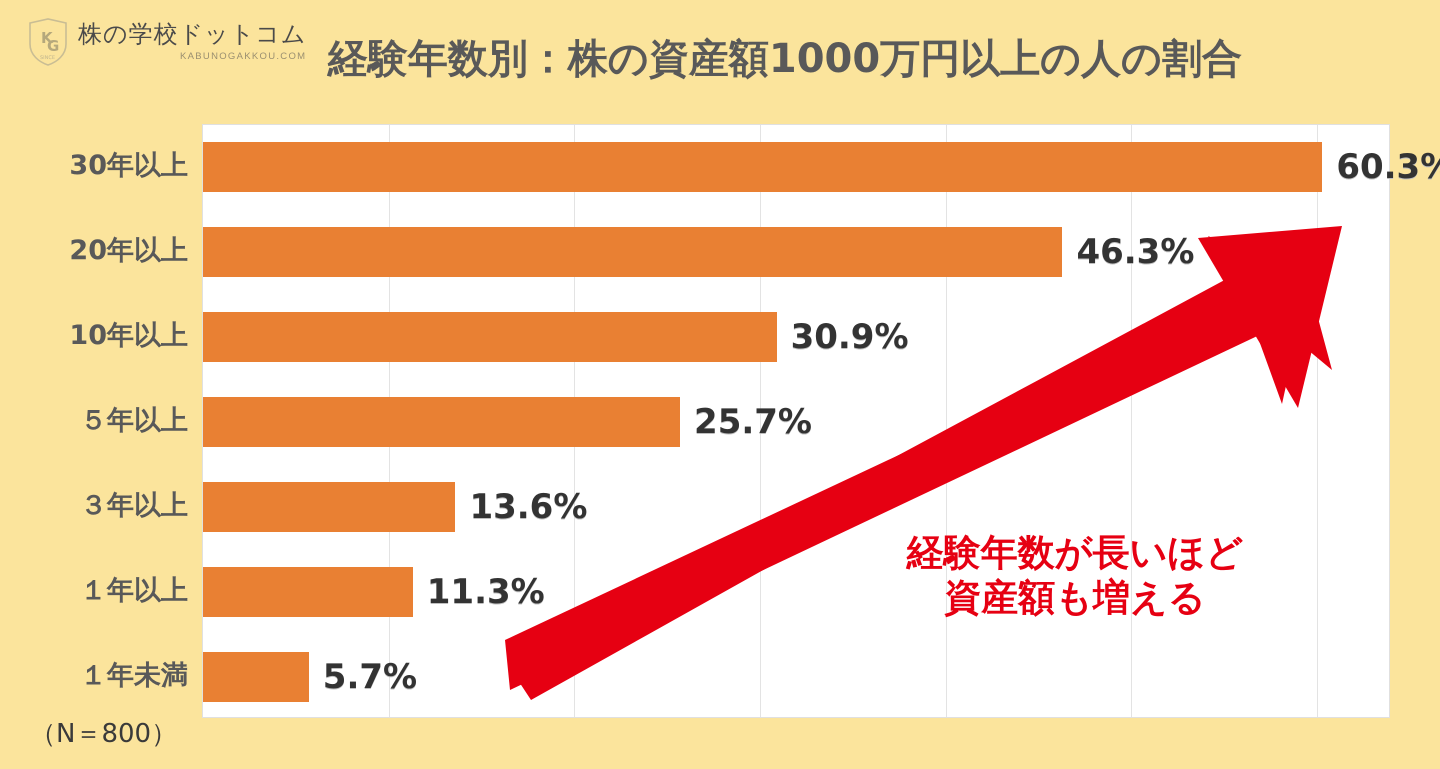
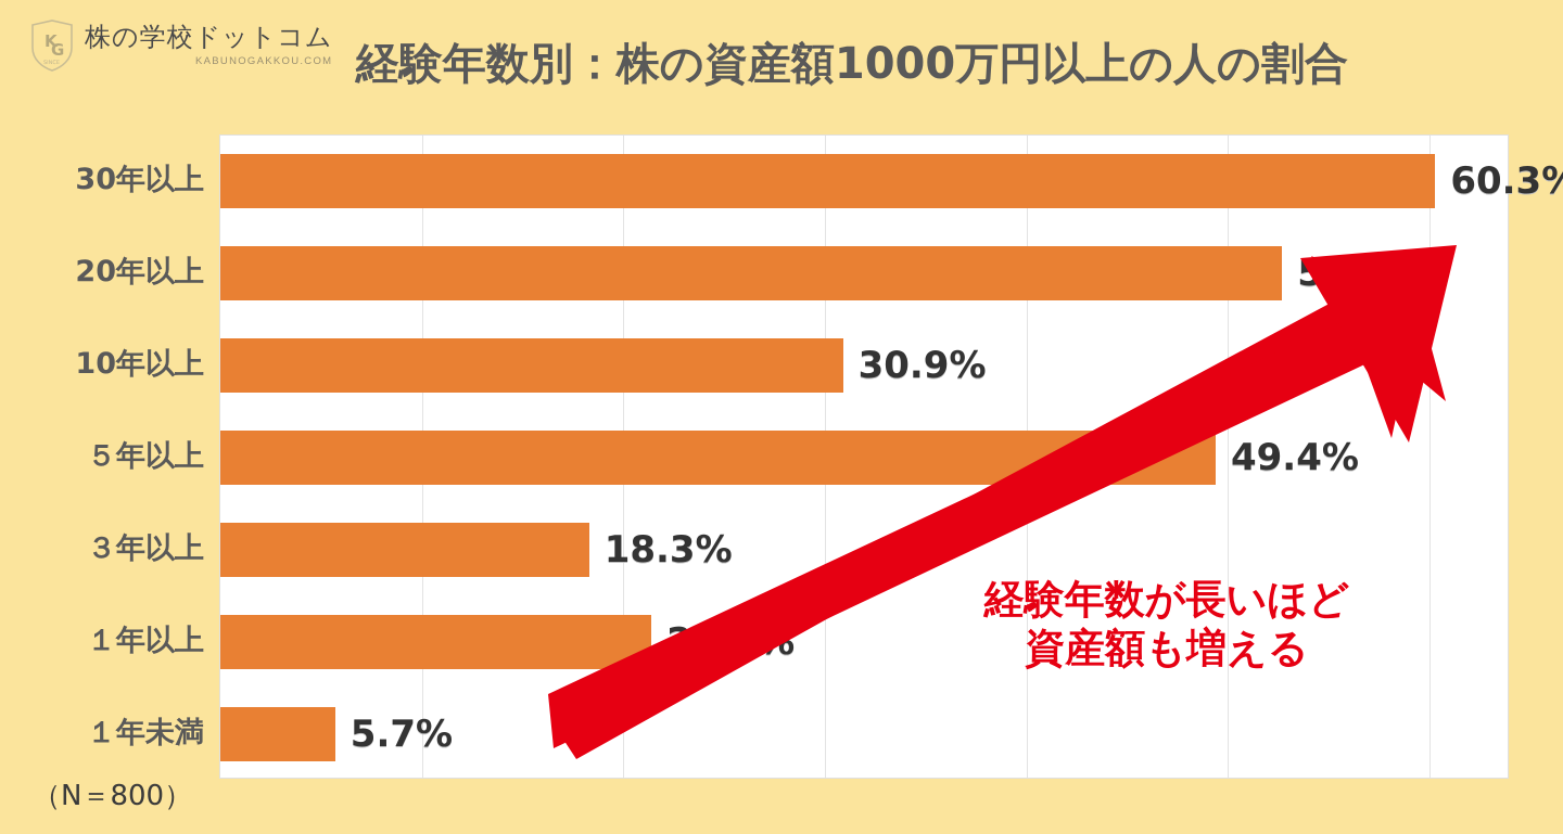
20年以上: 46.3% -> 52.7%
５年以上: 25.7% -> 49.4%
３年以上: 13.6% -> 18.3%
１年以上: 11.3% -> 21.4%
